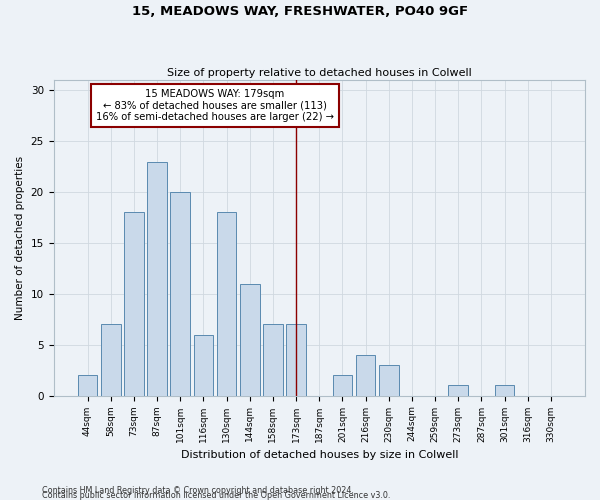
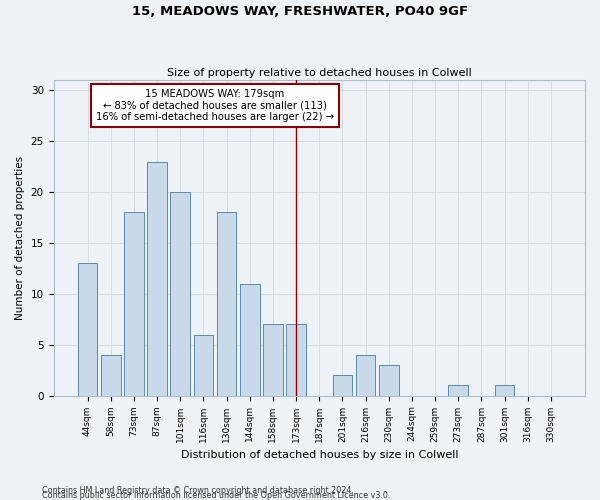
44sqm: 2 -> 13
58sqm: 7 -> 4
